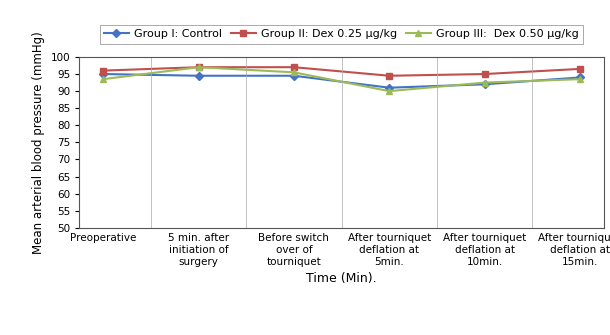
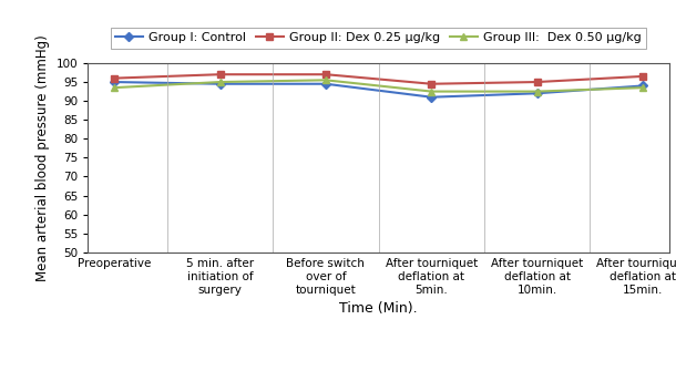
Group III: Dex 0.50 μg/kg/5 min. after initiation of surgery: 97.0 -> 95.0
Group III: Dex 0.50 μg/kg/After tourniquet deflation at 5min.: 90.0 -> 92.5
